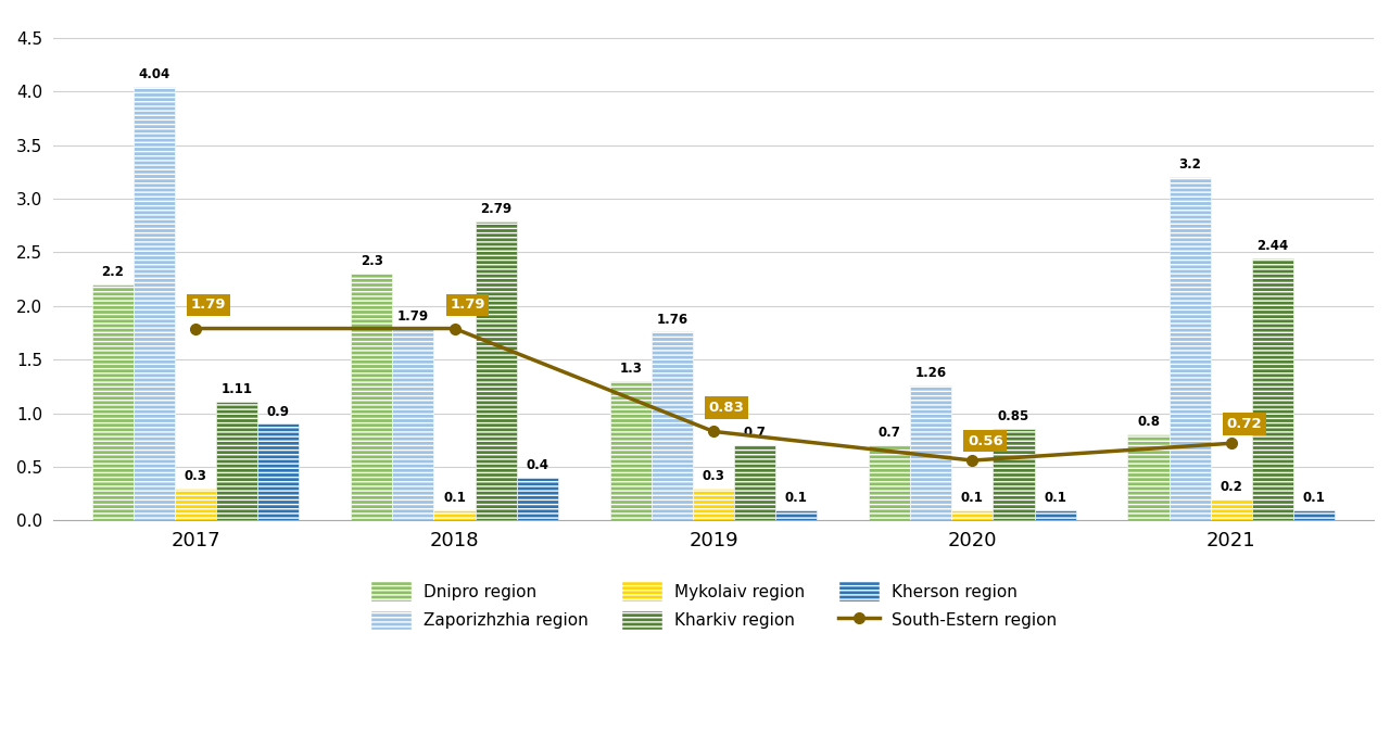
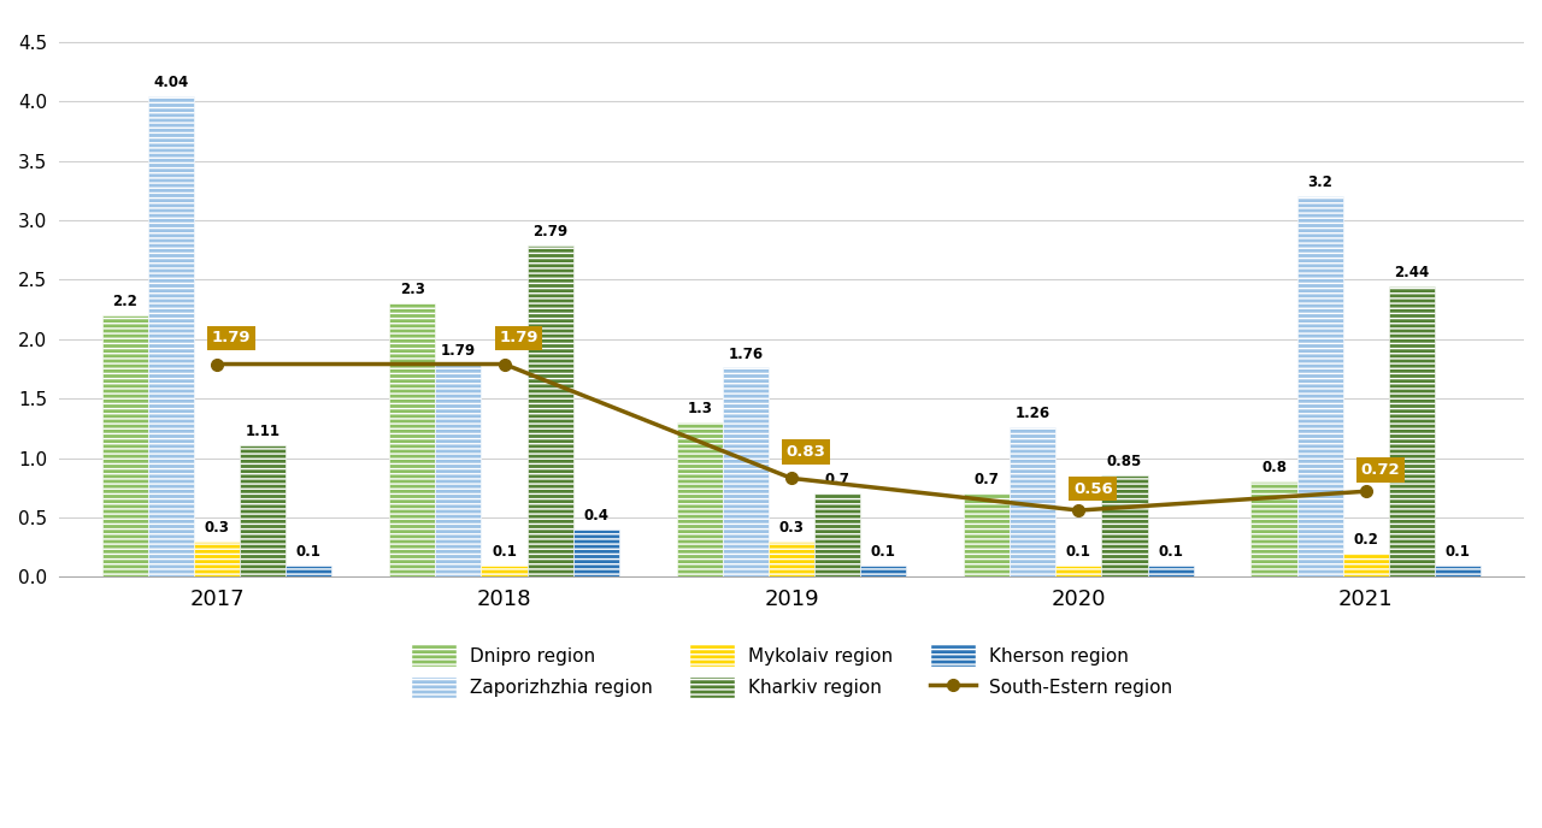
Kherson region/2017: 0.9 -> 0.1
